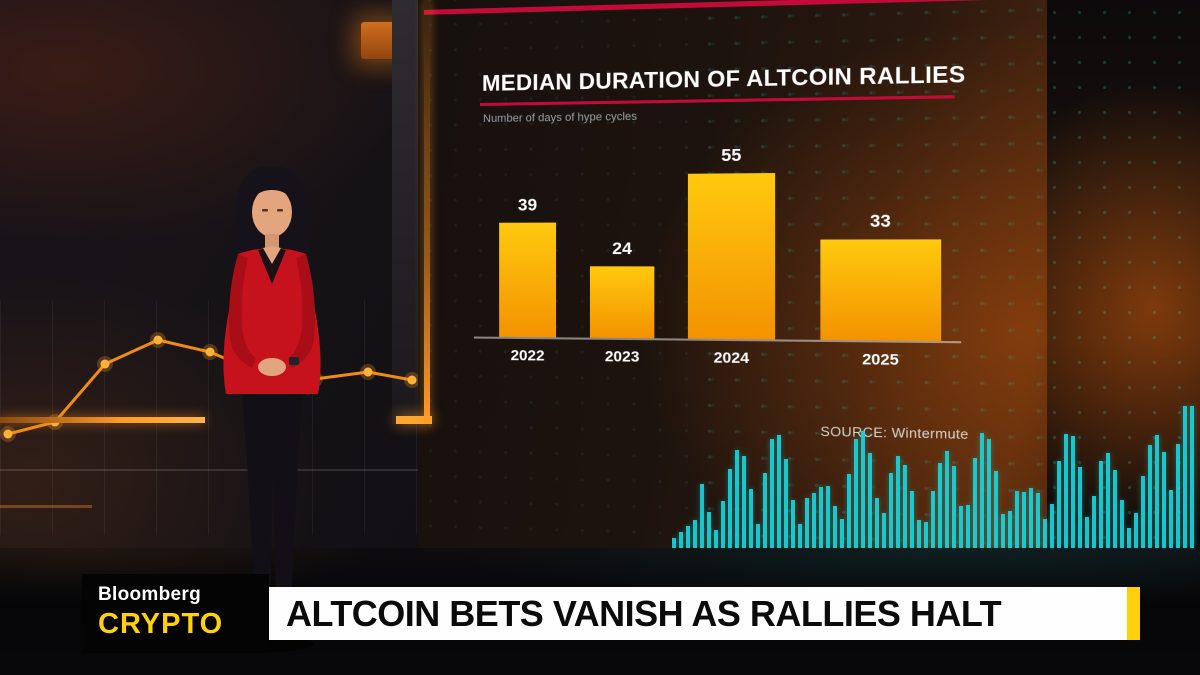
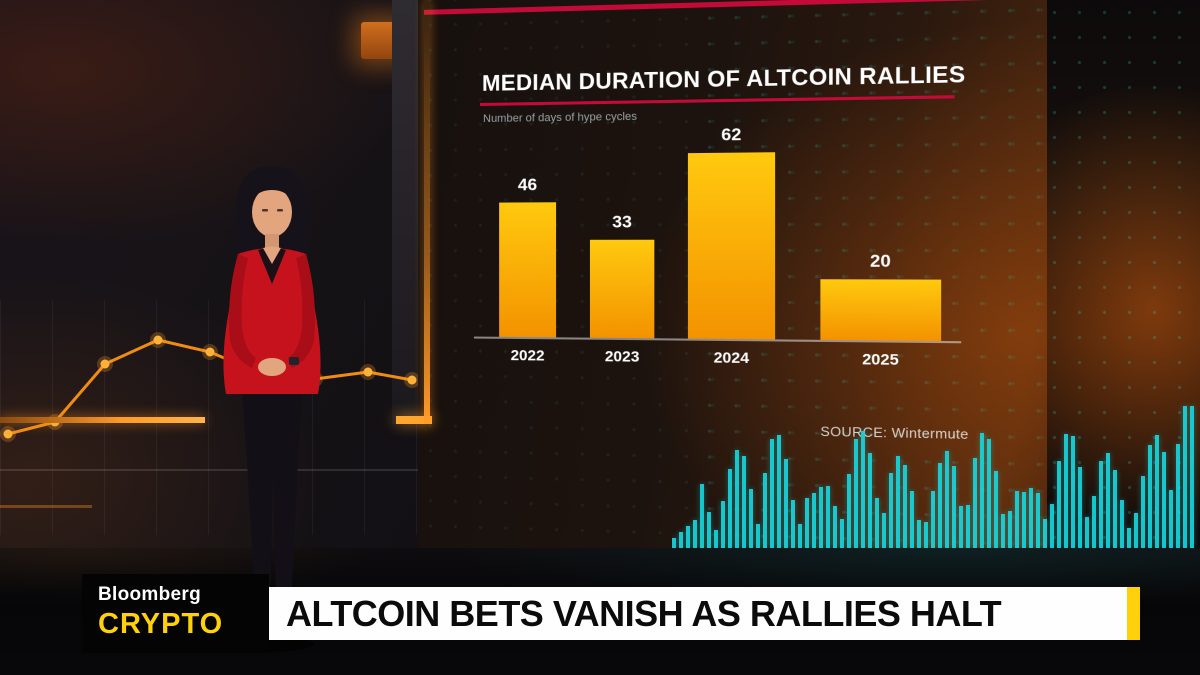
2022: 39 -> 46
2023: 24 -> 33
2024: 55 -> 62
2025: 33 -> 20
